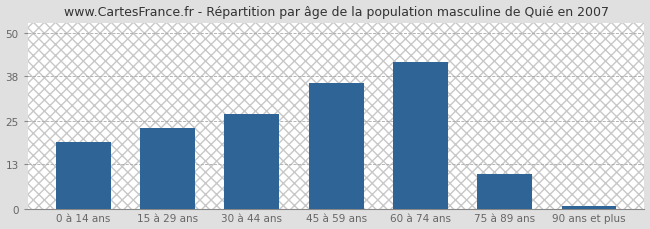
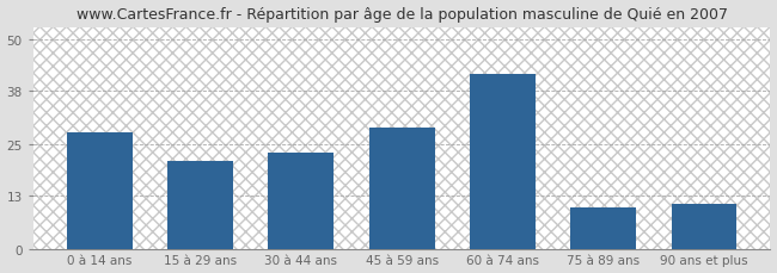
0 à 14 ans: 19 -> 28
15 à 29 ans: 23 -> 21
30 à 44 ans: 27 -> 23
45 à 59 ans: 36 -> 29
90 ans et plus: 1 -> 11
